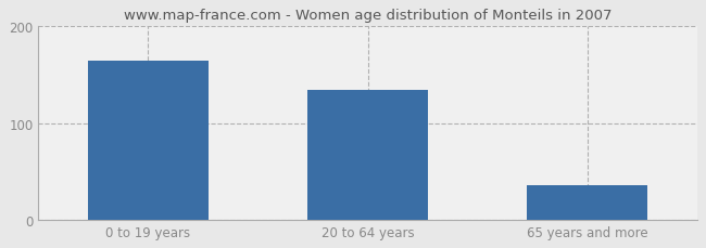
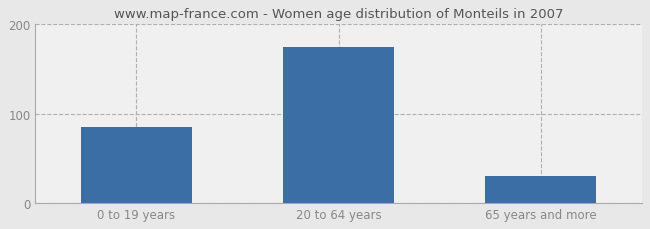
0 to 19 years: 164 -> 85
20 to 64 years: 134 -> 175
65 years and more: 36 -> 30
